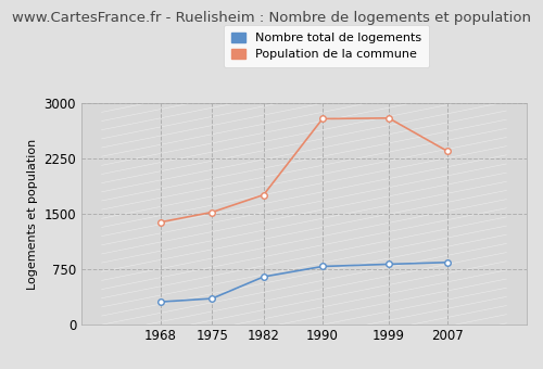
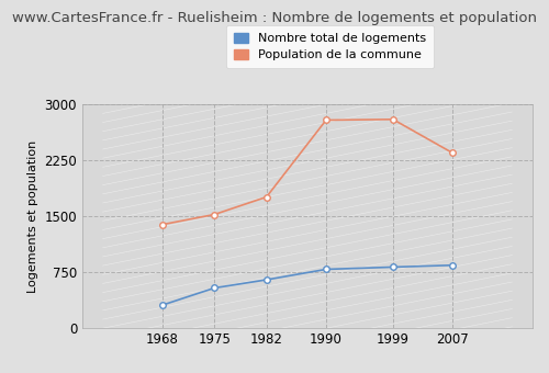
Nombre total de logements/1975: 360 -> 540
